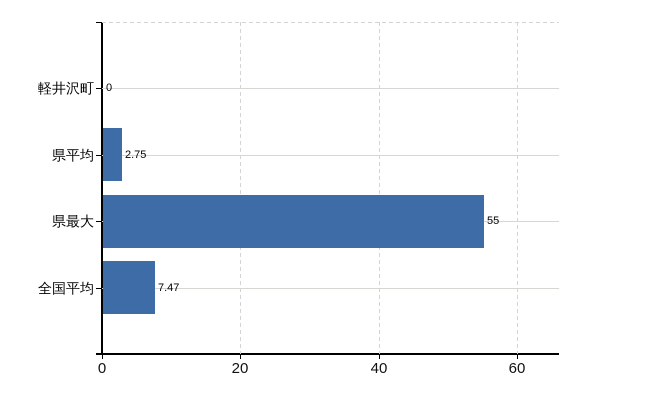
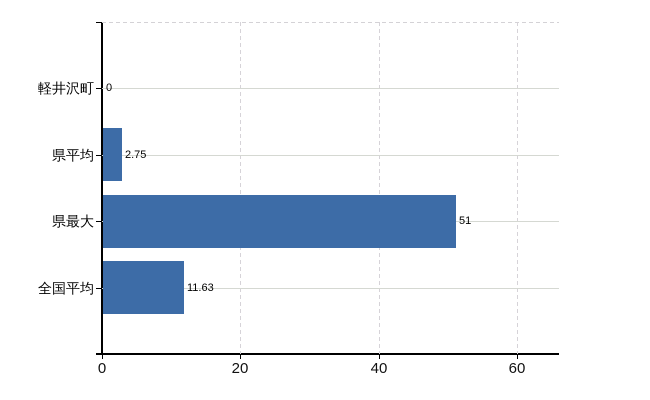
県最大: 55 -> 51
全国平均: 7.47 -> 11.63
